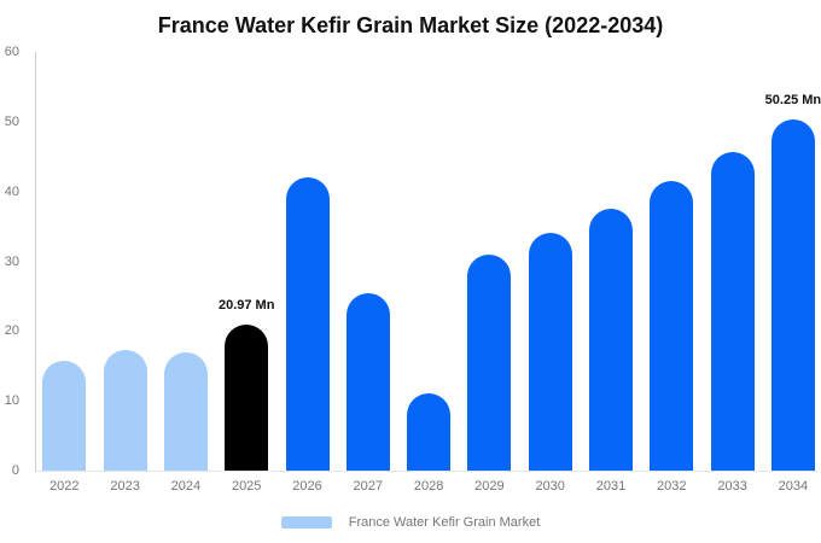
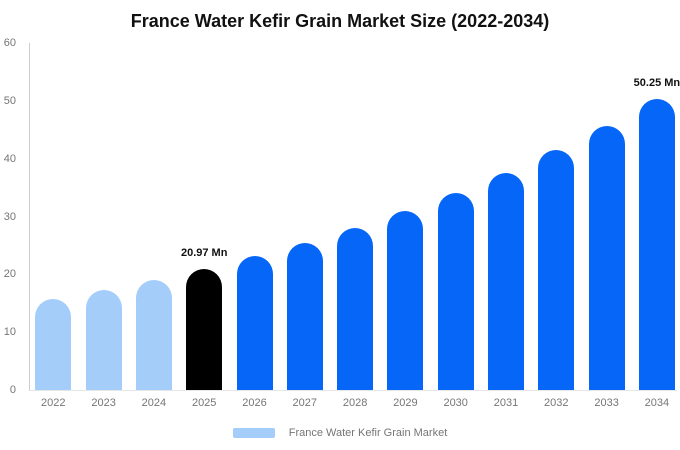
2024: 17 -> 19
2026: 42 -> 23
2028: 11 -> 28
